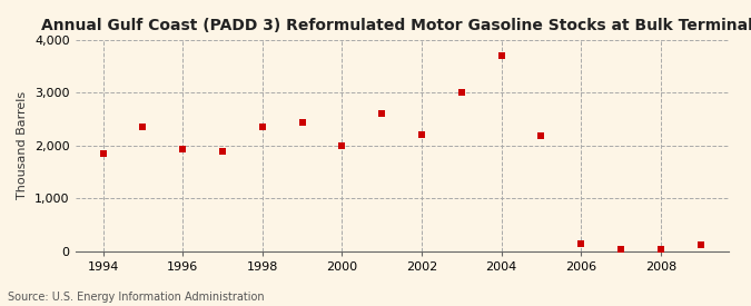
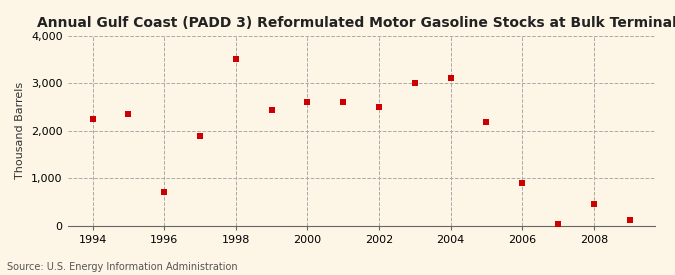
1994: 1,850 -> 2,250
1996: 1,920 -> 700
1998: 2,360 -> 3,500
2000: 1,990 -> 2,600
2002: 2,200 -> 2,500
2004: 3,700 -> 3,100
2006: 140 -> 900
2008: 20 -> 450
